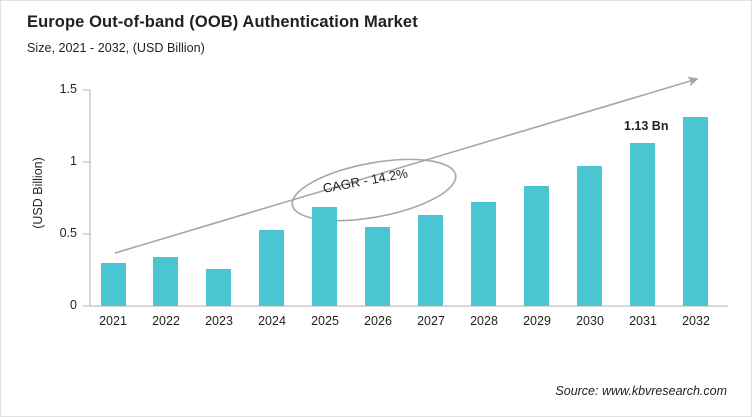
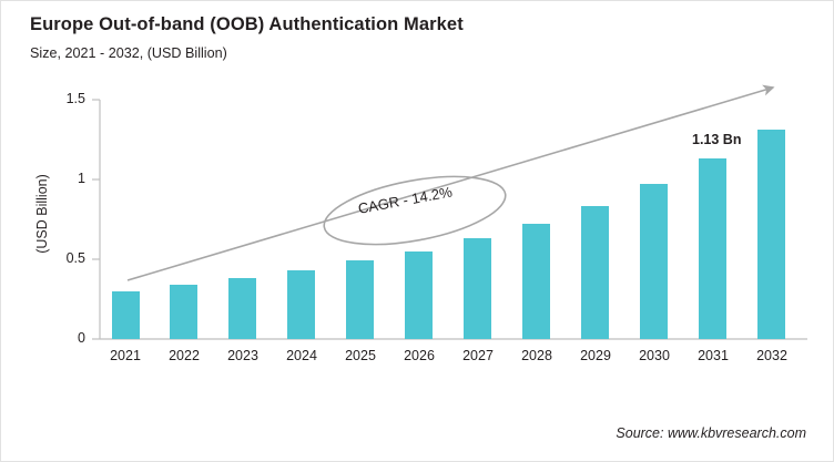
2023: 0.26 -> 0.38
2024: 0.53 -> 0.43
2025: 0.69 -> 0.49
